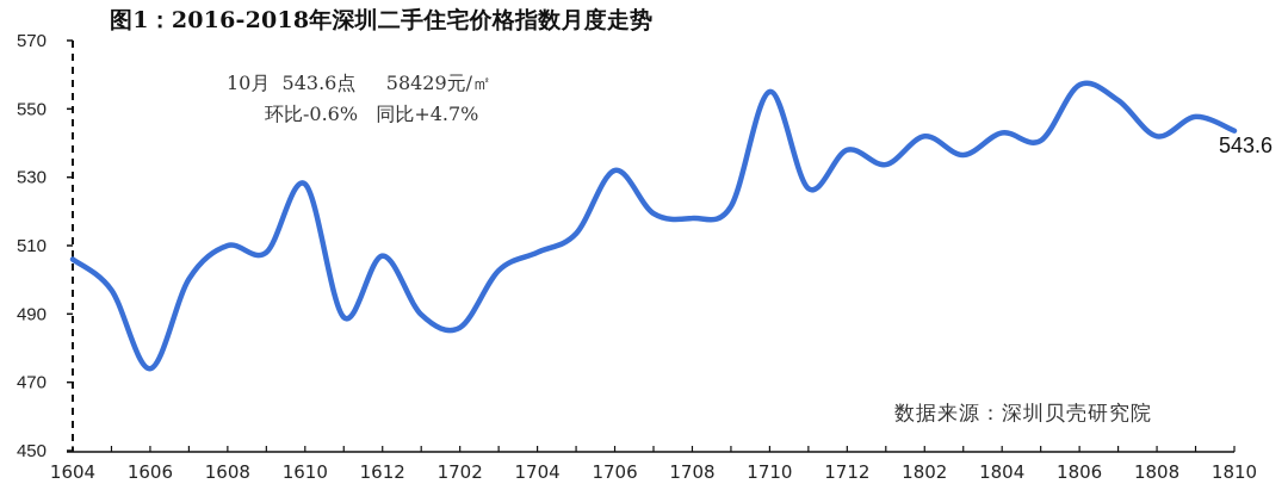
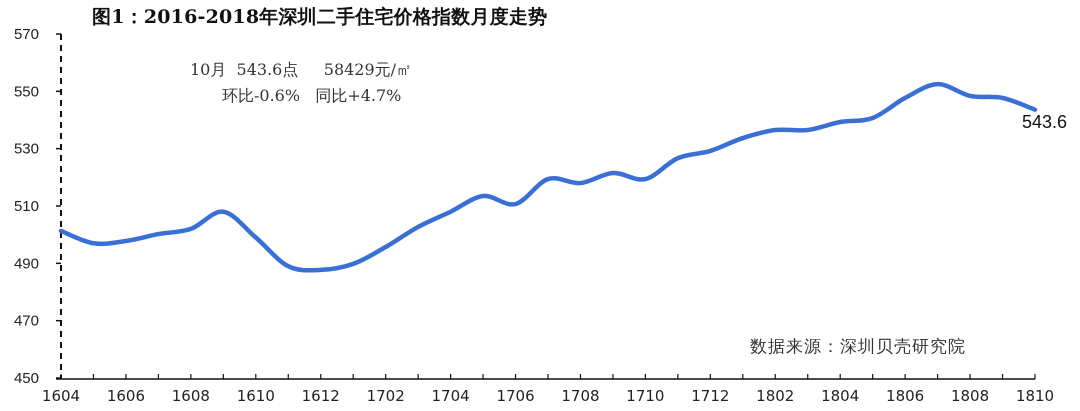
1604: 506 -> 501
1606: 474 -> 498
1608: 510 -> 502
1610: 528 -> 499
1612: 507 -> 488
1702: 486 -> 496
1706: 532 -> 511
1710: 555 -> 519
1712: 538 -> 529
1802: 542 -> 536
1804: 543 -> 539
1806: 557 -> 548
1808: 542 -> 548
